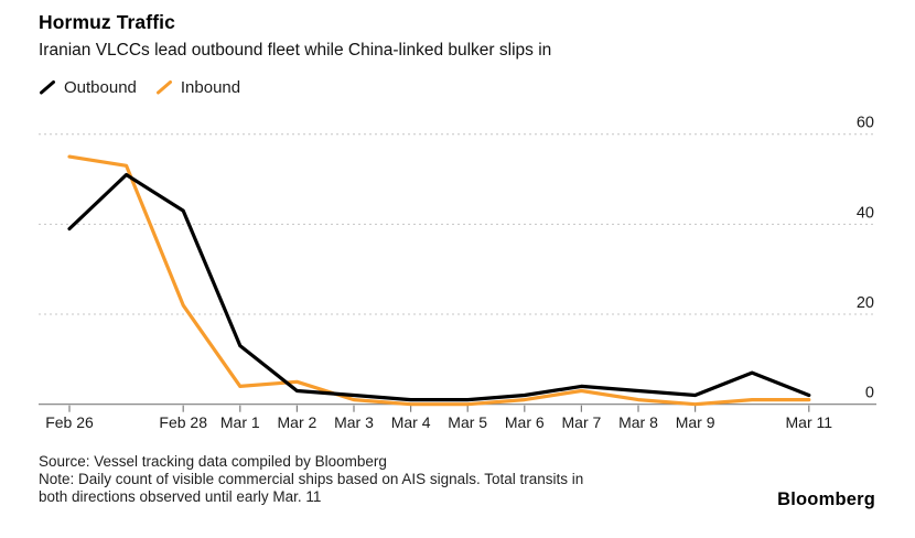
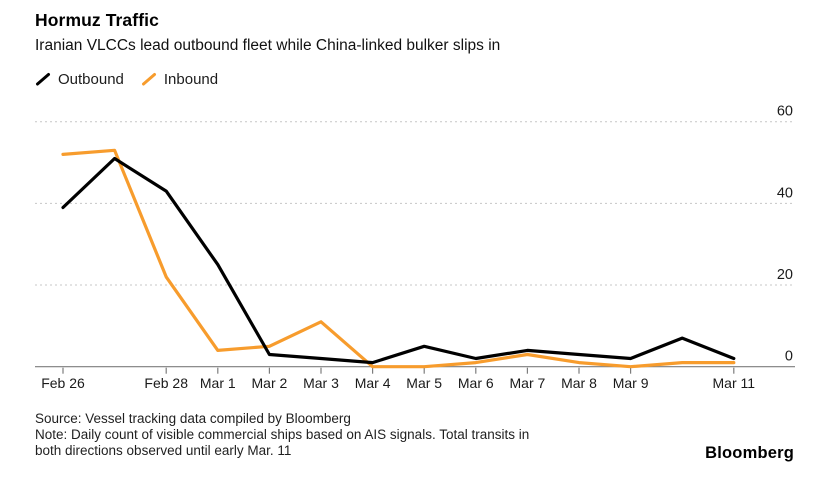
Inbound/Feb 26: 55 -> 52
Outbound/Mar 1: 13 -> 25
Inbound/Mar 3: 1 -> 11
Outbound/Mar 5: 1 -> 5
